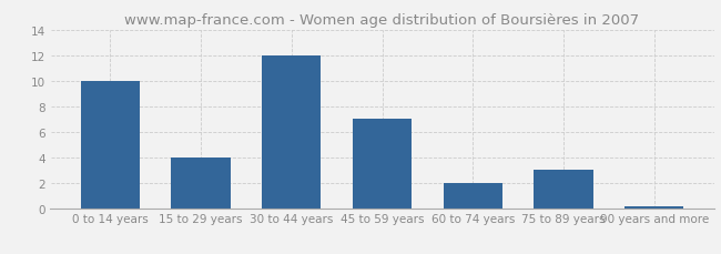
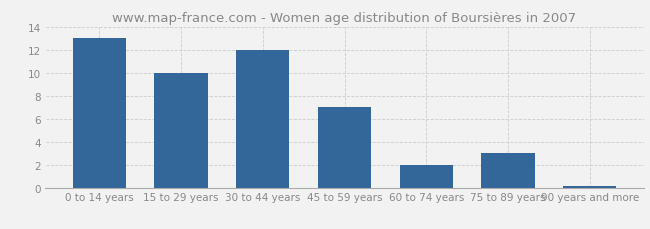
0 to 14 years: 10.0 -> 13.0
15 to 29 years: 4.0 -> 10.0
